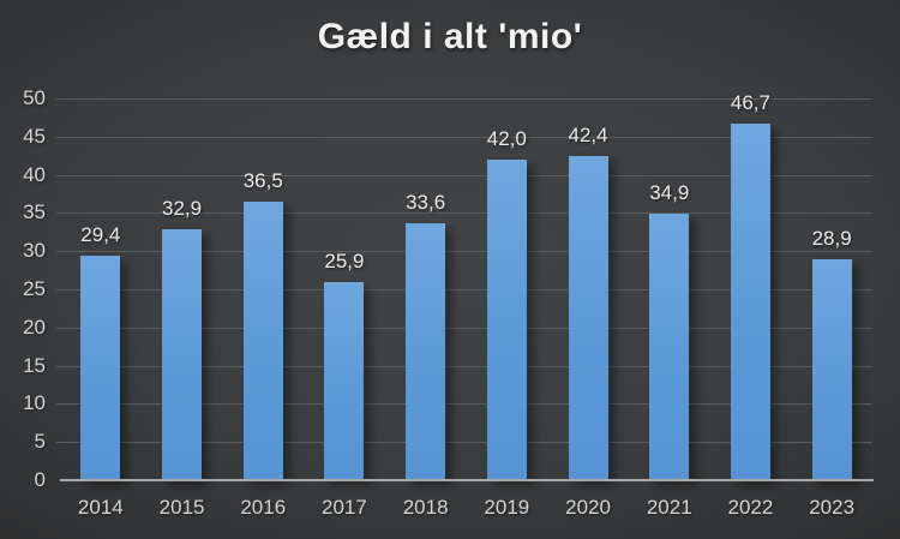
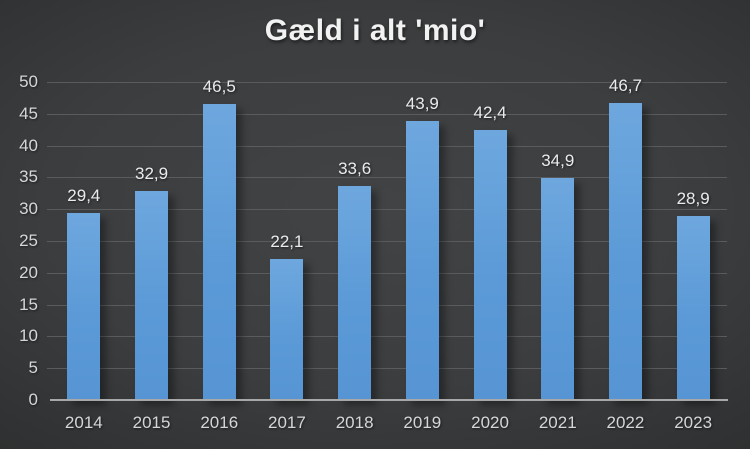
2016: 36,5 -> 46,5
2017: 25,9 -> 22,1
2019: 42,0 -> 43,9
